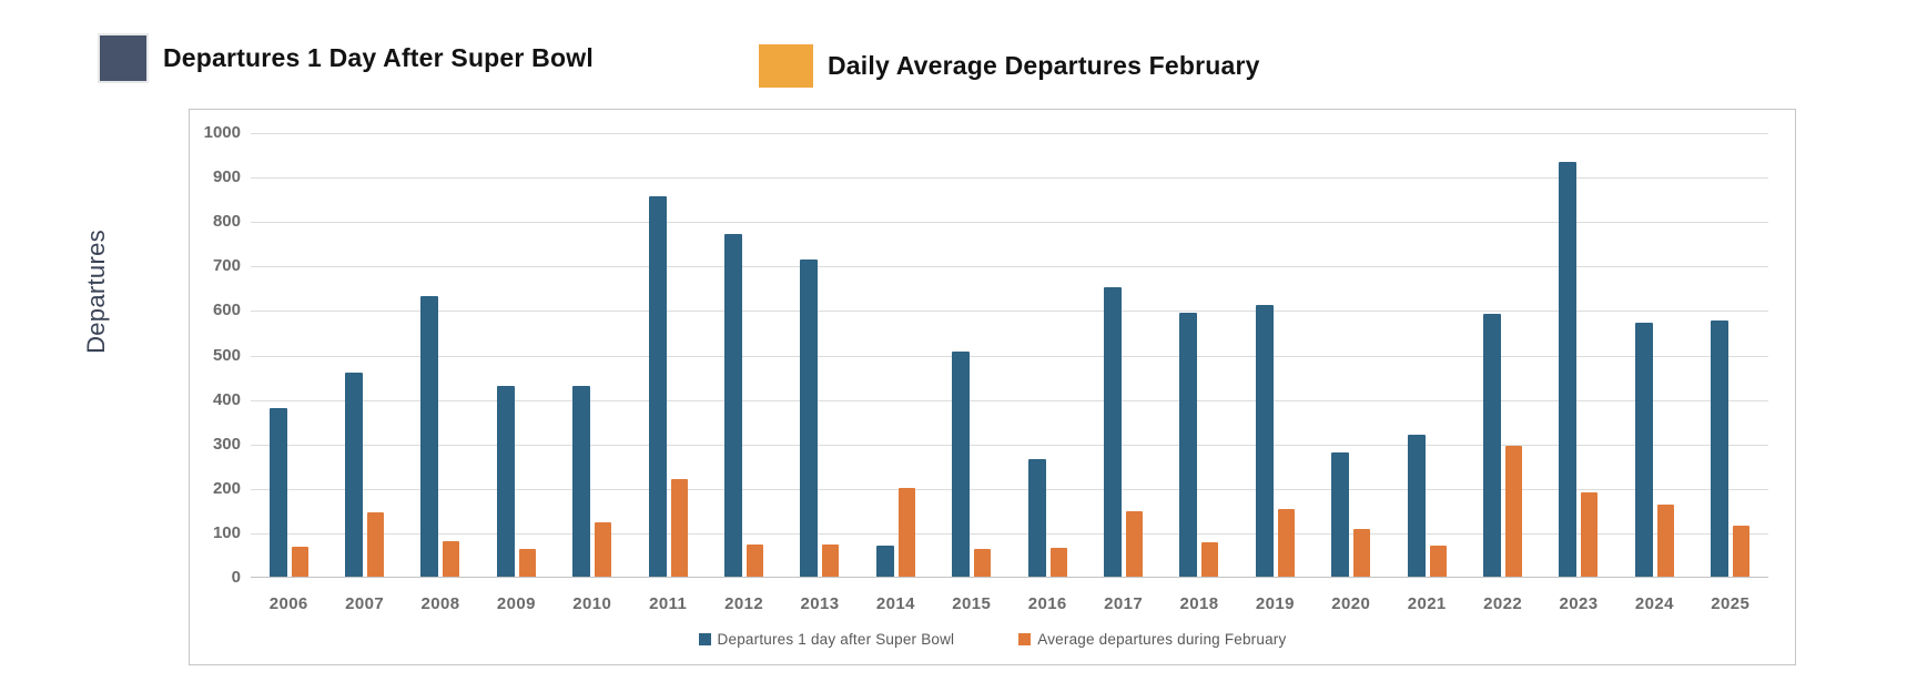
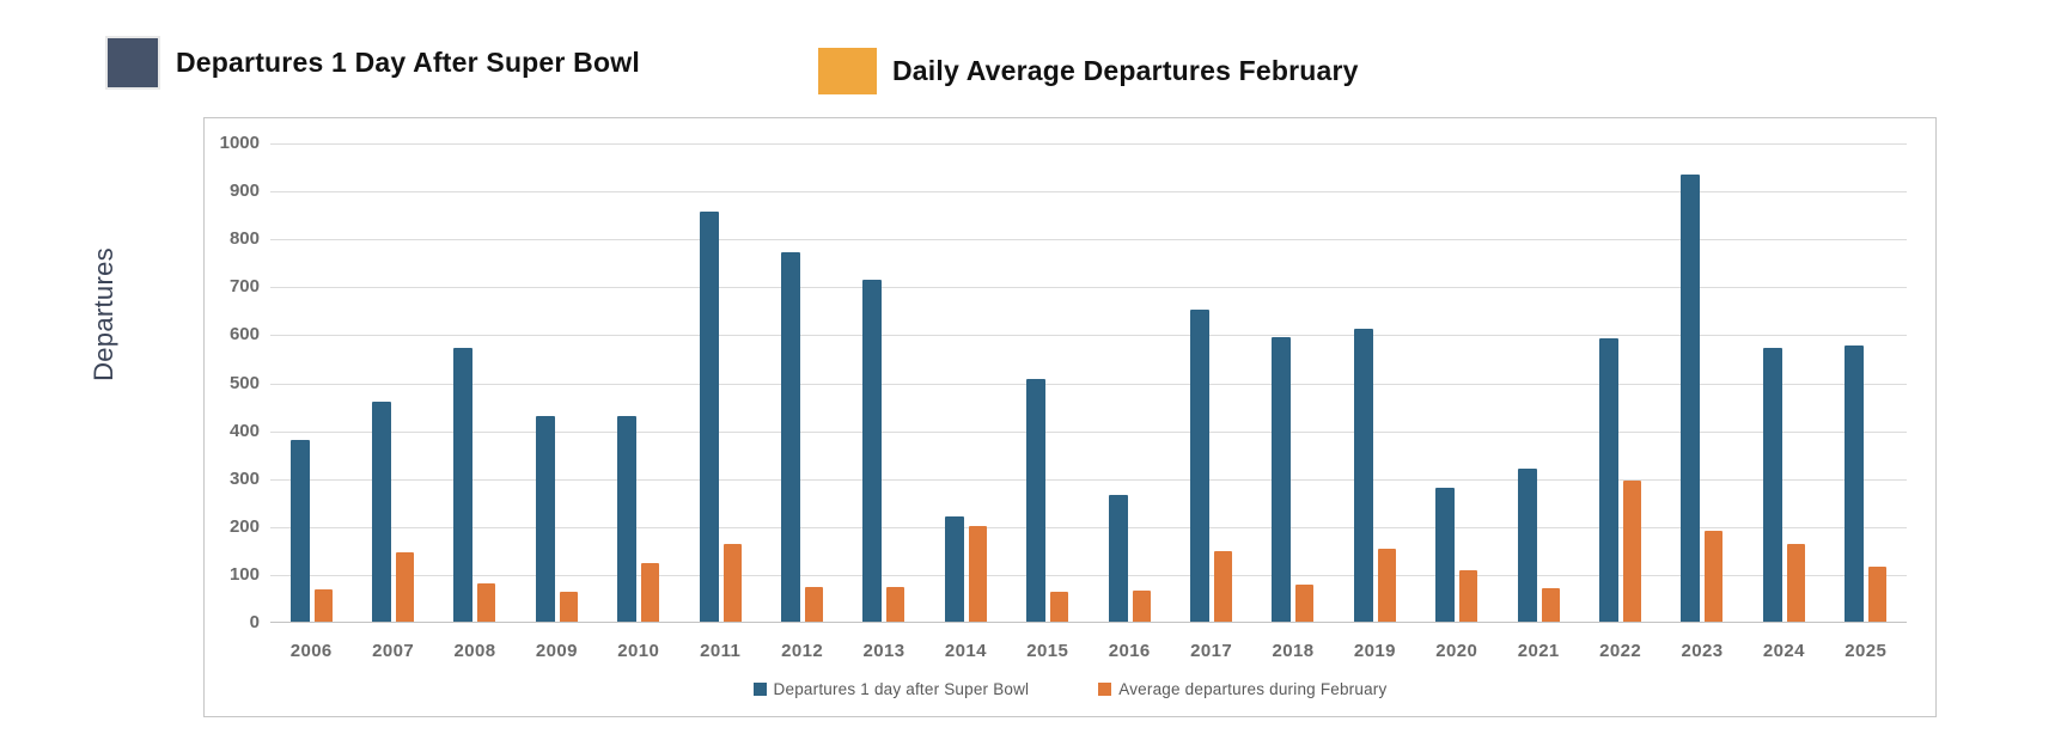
Departures 1 day after Super Bowl/2008: 630 -> 570
Average departures during February/2011: 220 -> 160
Departures 1 day after Super Bowl/2014: 70 -> 220
